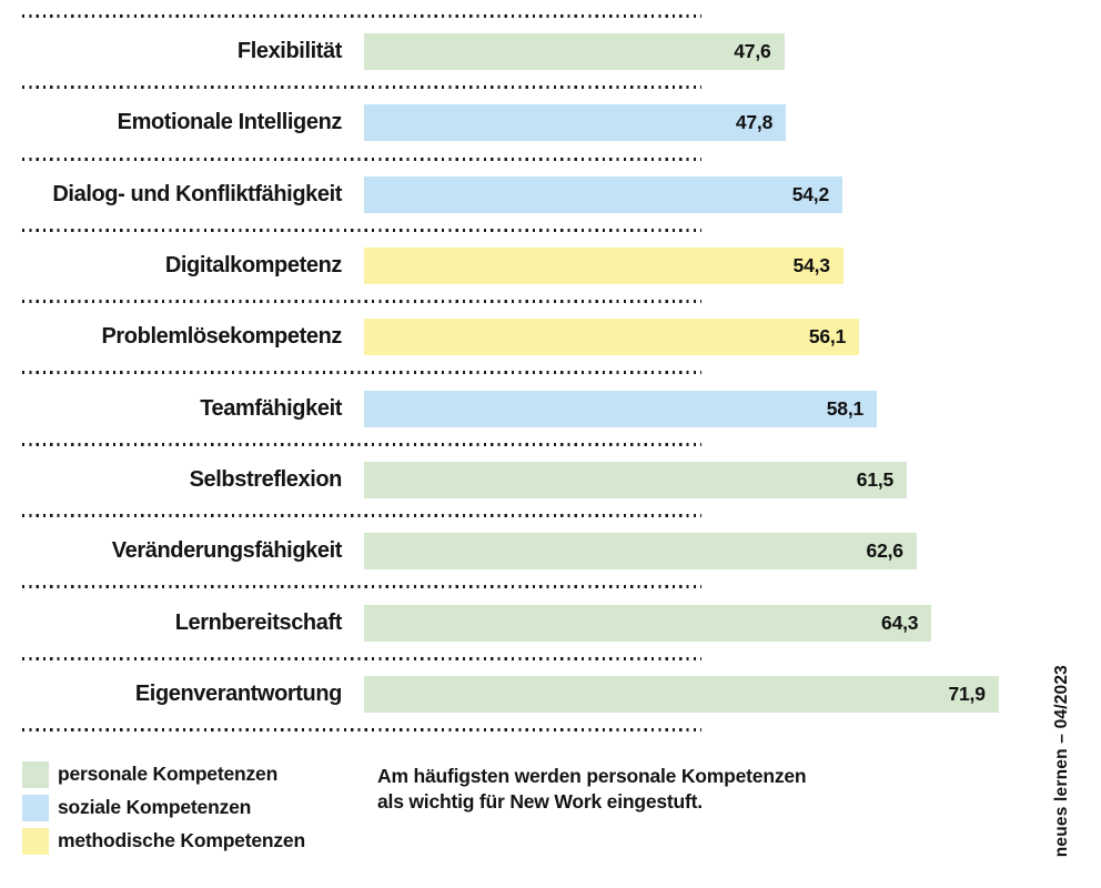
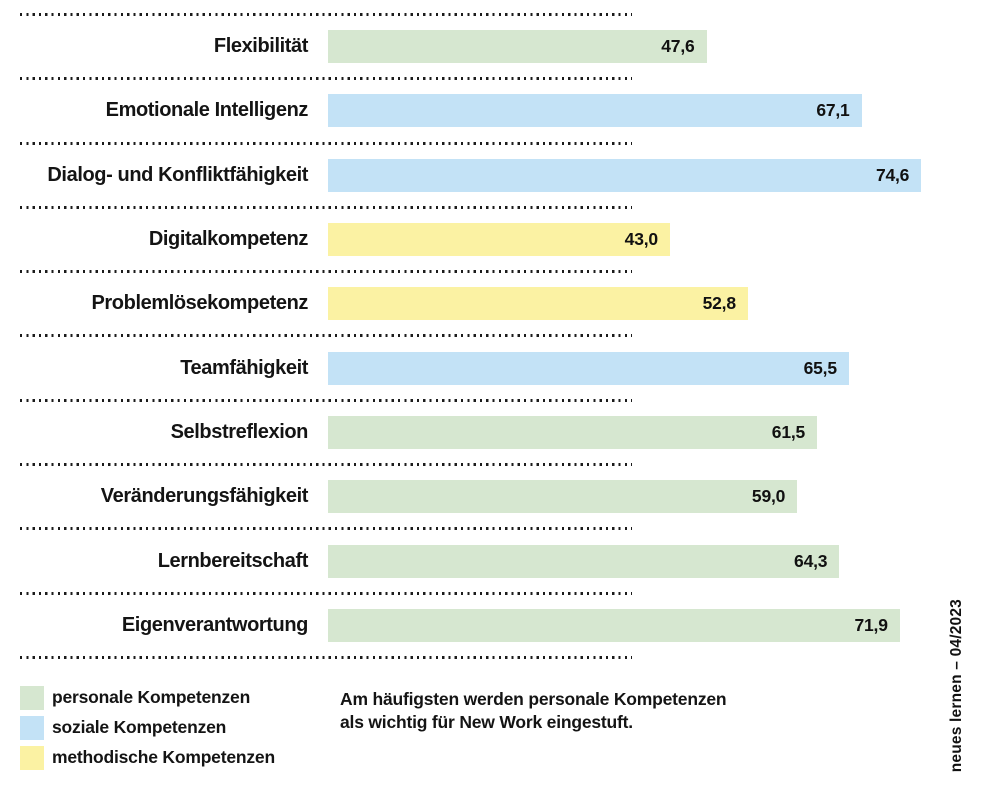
Emotionale Intelligenz: 47,8 -> 67,1
Dialog- und Konfliktfähigkeit: 54,2 -> 74,6
Digitalkompetenz: 54,3 -> 43,0
Problemlösekompetenz: 56,1 -> 52,8
Teamfähigkeit: 58,1 -> 65,5
Veränderungsfähigkeit: 62,6 -> 59,0
